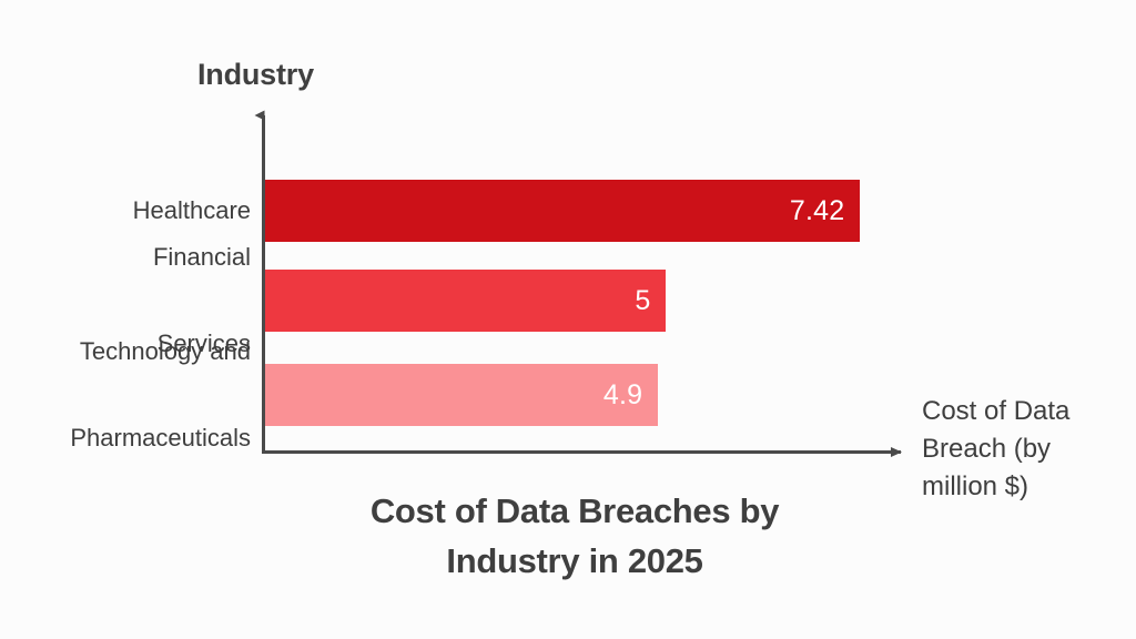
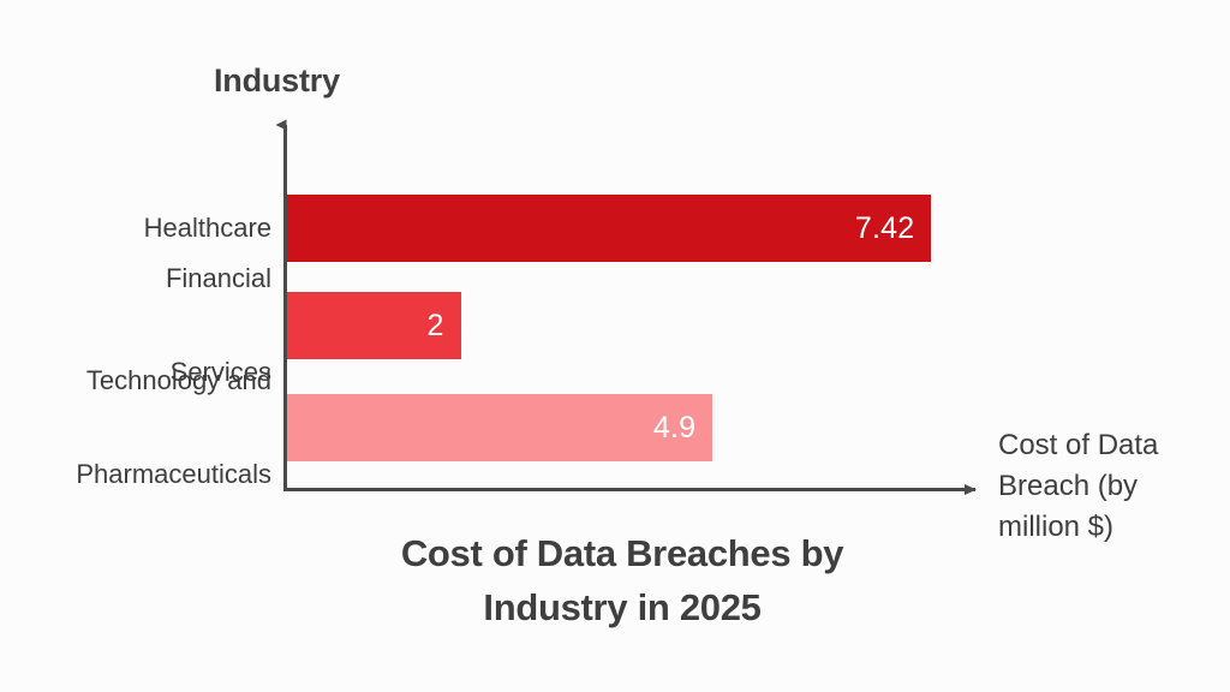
Financial Services: 5 -> 2
